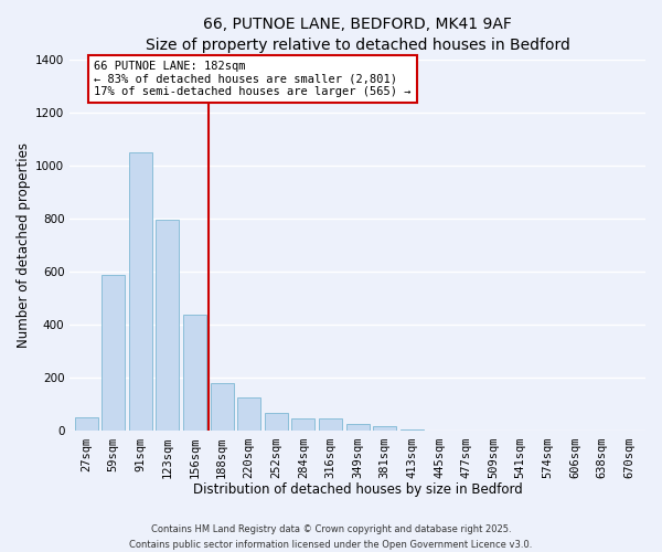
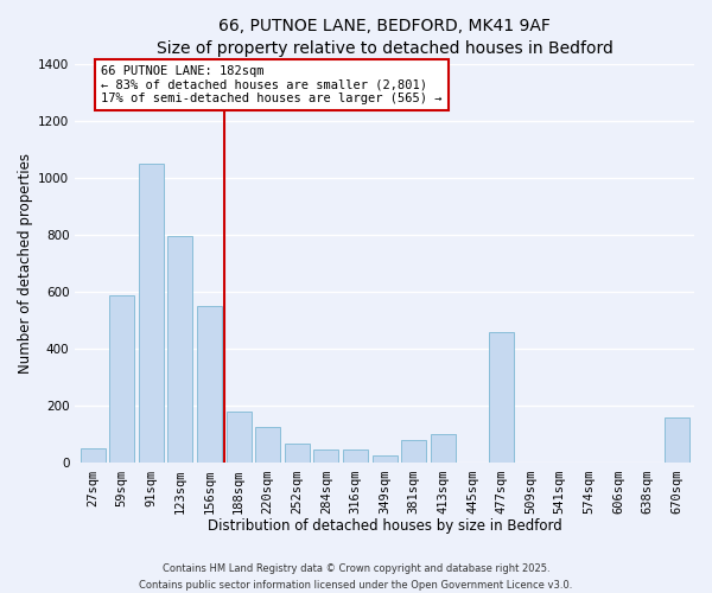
156sqm: 440 -> 550
381sqm: 18 -> 80
413sqm: 8 -> 100
477sqm: 1 -> 460
670sqm: 2 -> 160
